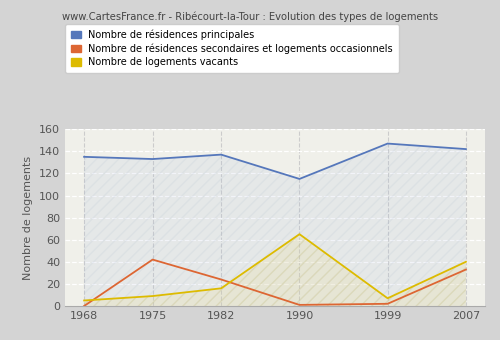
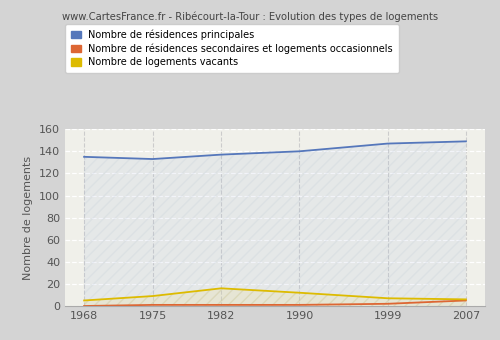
Nombre de résidences secondaires et logements occasionnels/1975: 42 -> 1
Nombre de résidences secondaires et logements occasionnels/1982: 24 -> 1
Nombre de résidences principales/1990: 115 -> 140
Nombre de logements vacants/1990: 65 -> 12
Nombre de résidences principales/2007: 142 -> 149
Nombre de résidences secondaires et logements occasionnels/2007: 33 -> 5
Nombre de logements vacants/2007: 40 -> 6
